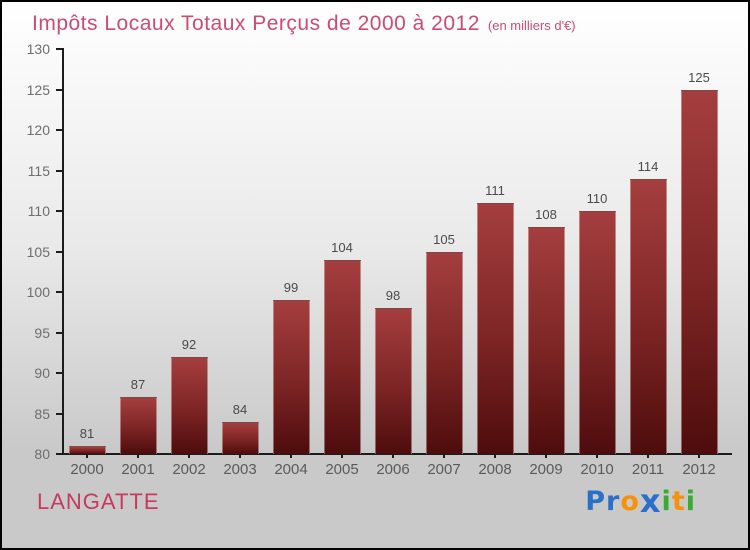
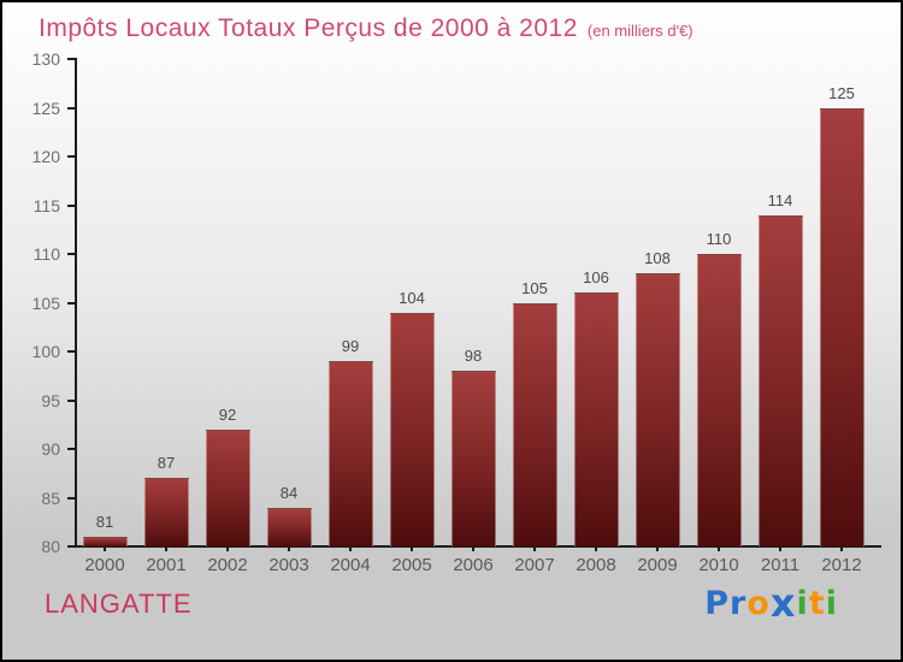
2008: 111 -> 106
